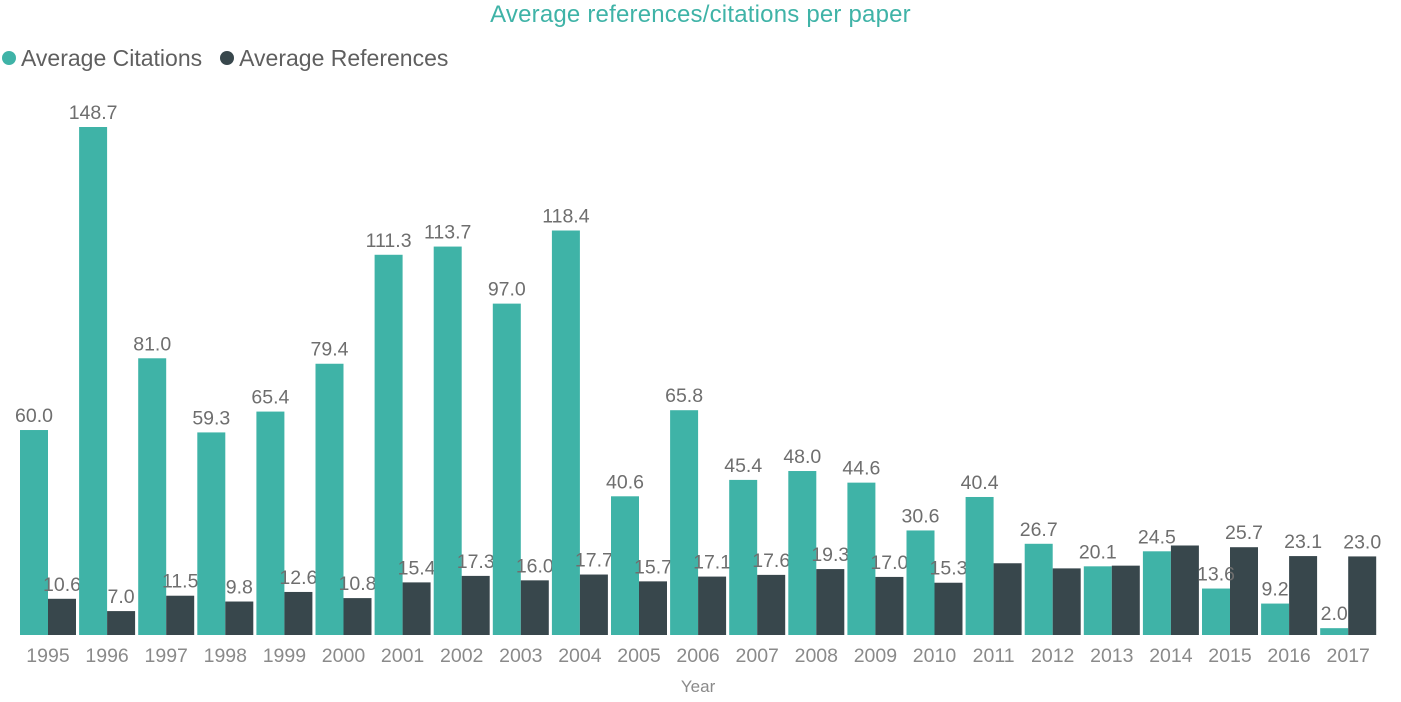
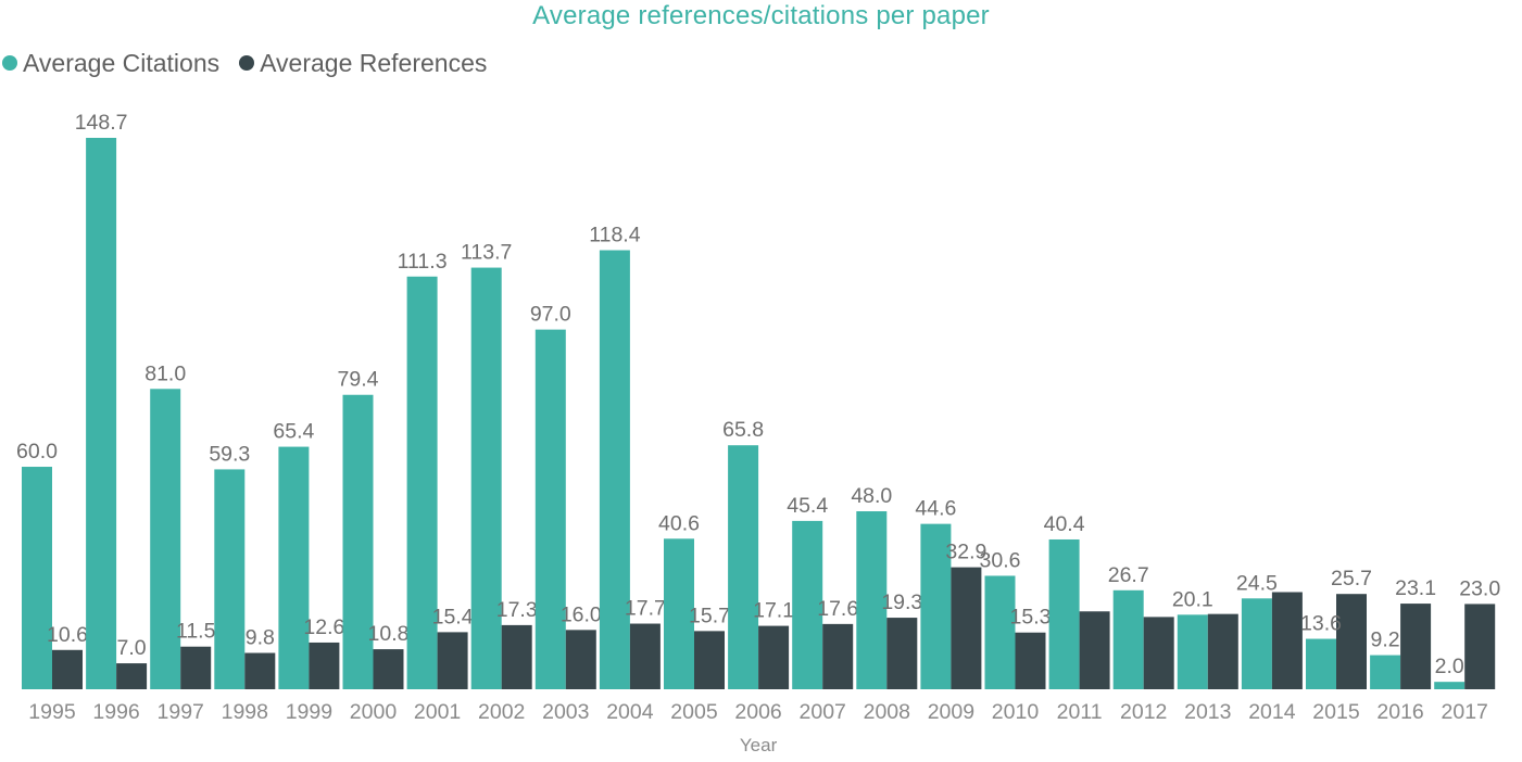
Average References/2009: 17.0 -> 32.9
